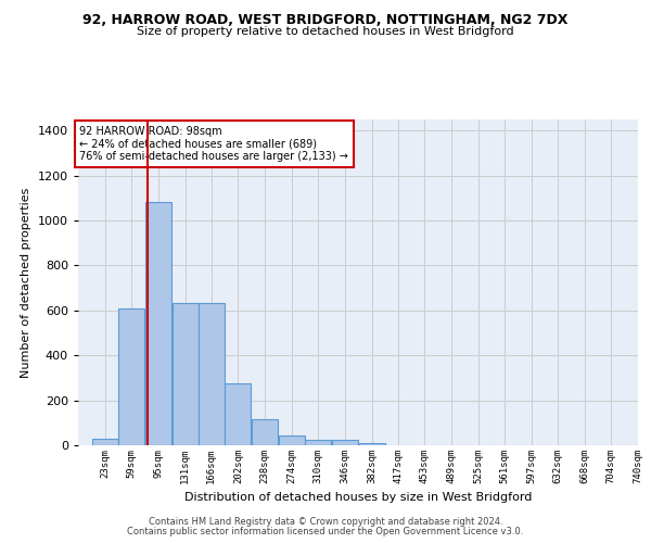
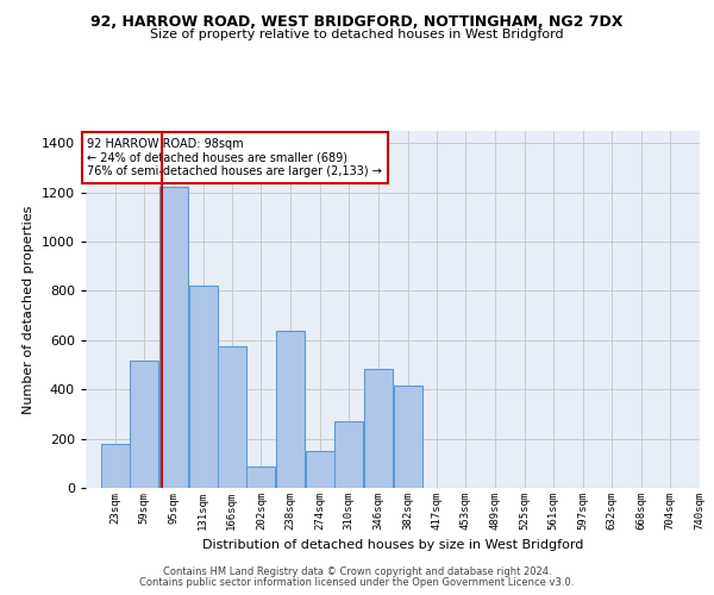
23sqm: 30 -> 180
59sqm: 610 -> 515
95sqm: 1085 -> 1225
131sqm: 635 -> 820
166sqm: 635 -> 575
202sqm: 275 -> 85
238sqm: 115 -> 640
274sqm: 45 -> 150
310sqm: 22 -> 270
346sqm: 22 -> 485
382sqm: 10 -> 415
